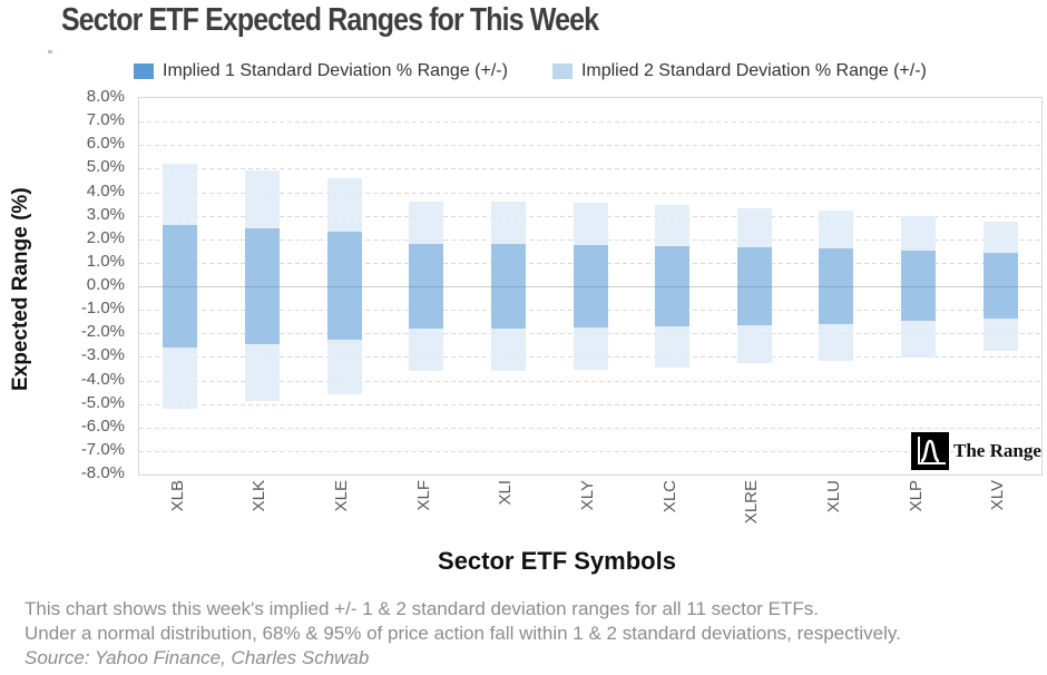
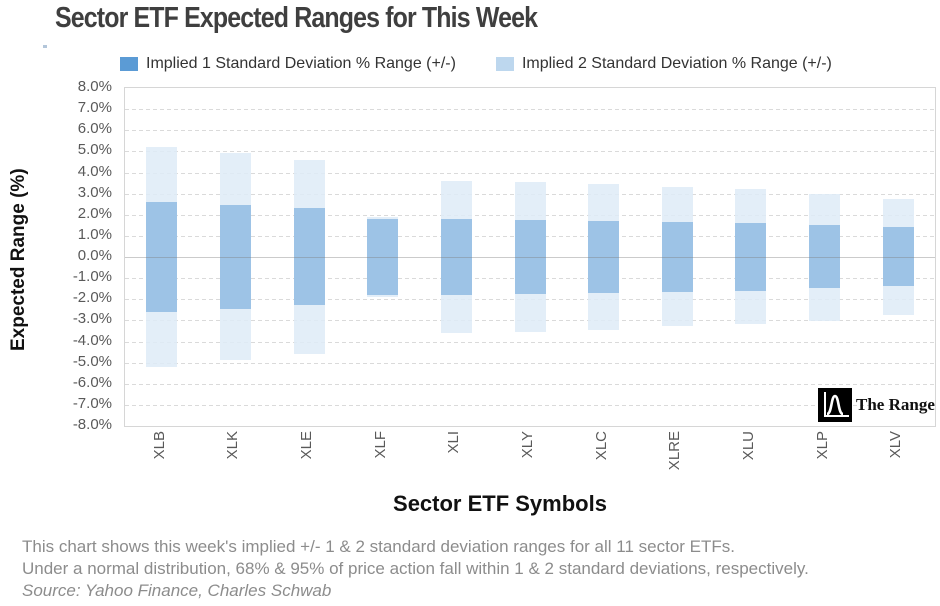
Implied 2 Standard Deviation % Range (+/-)/XLF: 3.6% -> 1.9%
